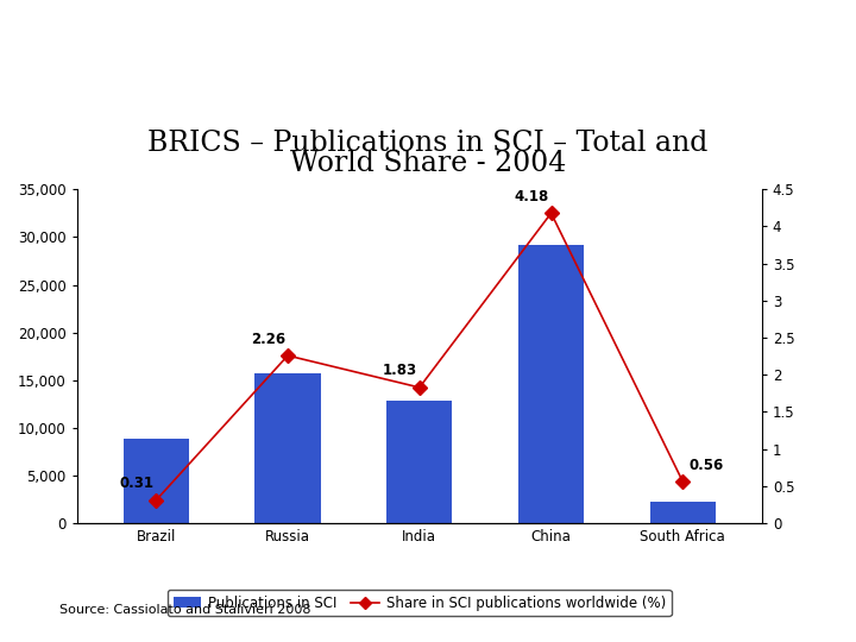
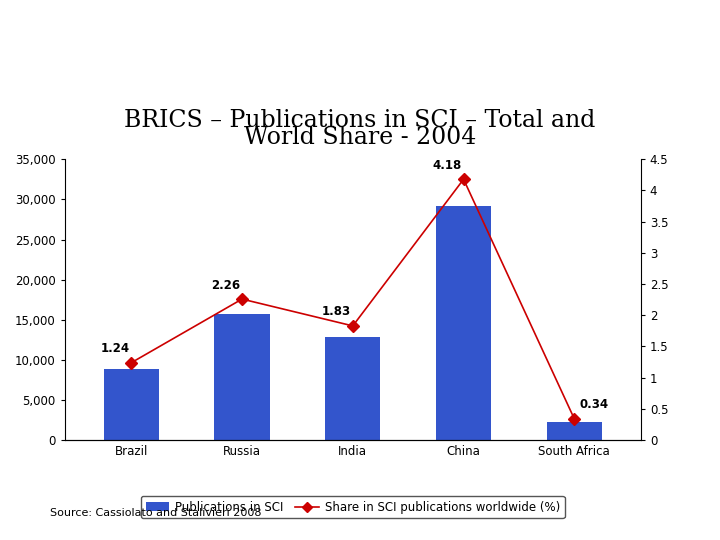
Share in SCI publications worldwide (%)/Brazil: 0.31 -> 1.24
Share in SCI publications worldwide (%)/South Africa: 0.56 -> 0.34
